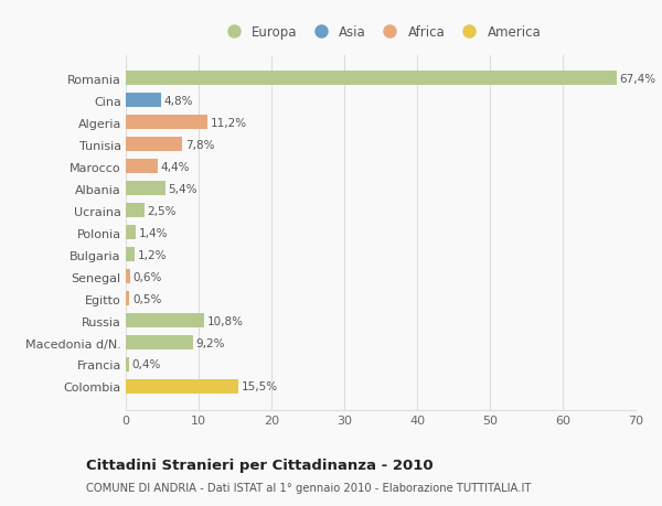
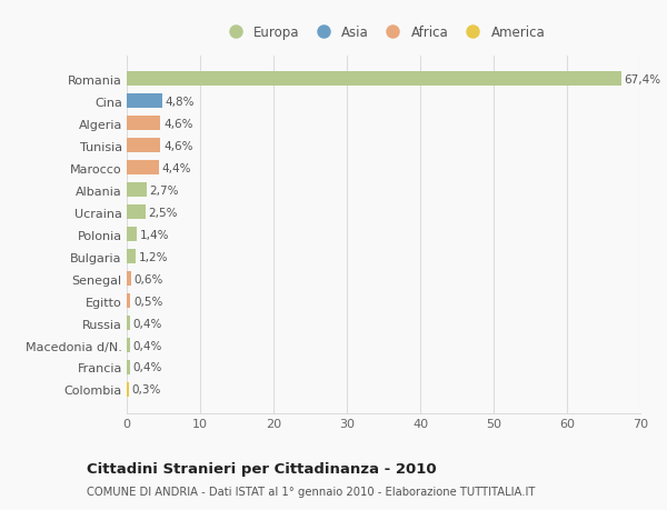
Algeria: 11,2% -> 4,6%
Tunisia: 7,8% -> 4,6%
Albania: 5,4% -> 2,7%
Russia: 10,8% -> 0,4%
Macedonia d/N.: 9,2% -> 0,4%
Colombia: 15,5% -> 0,3%
